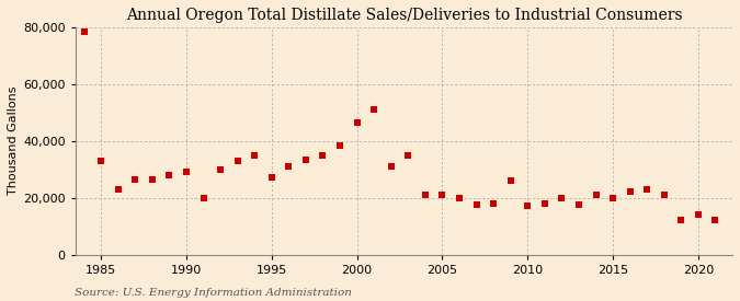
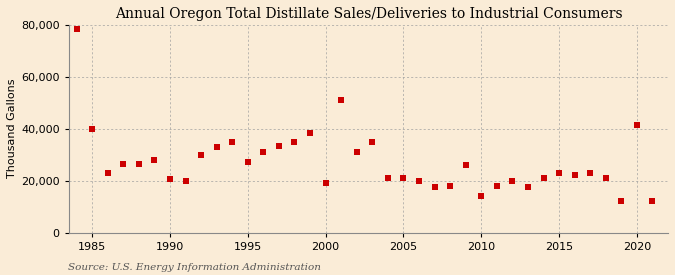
1985: 33,000 -> 40,000
1990: 29,000 -> 20,500
2000: 46,500 -> 19,000
2010: 17,000 -> 14,000
2015: 20,000 -> 23,000
2020: 14,000 -> 41,500
